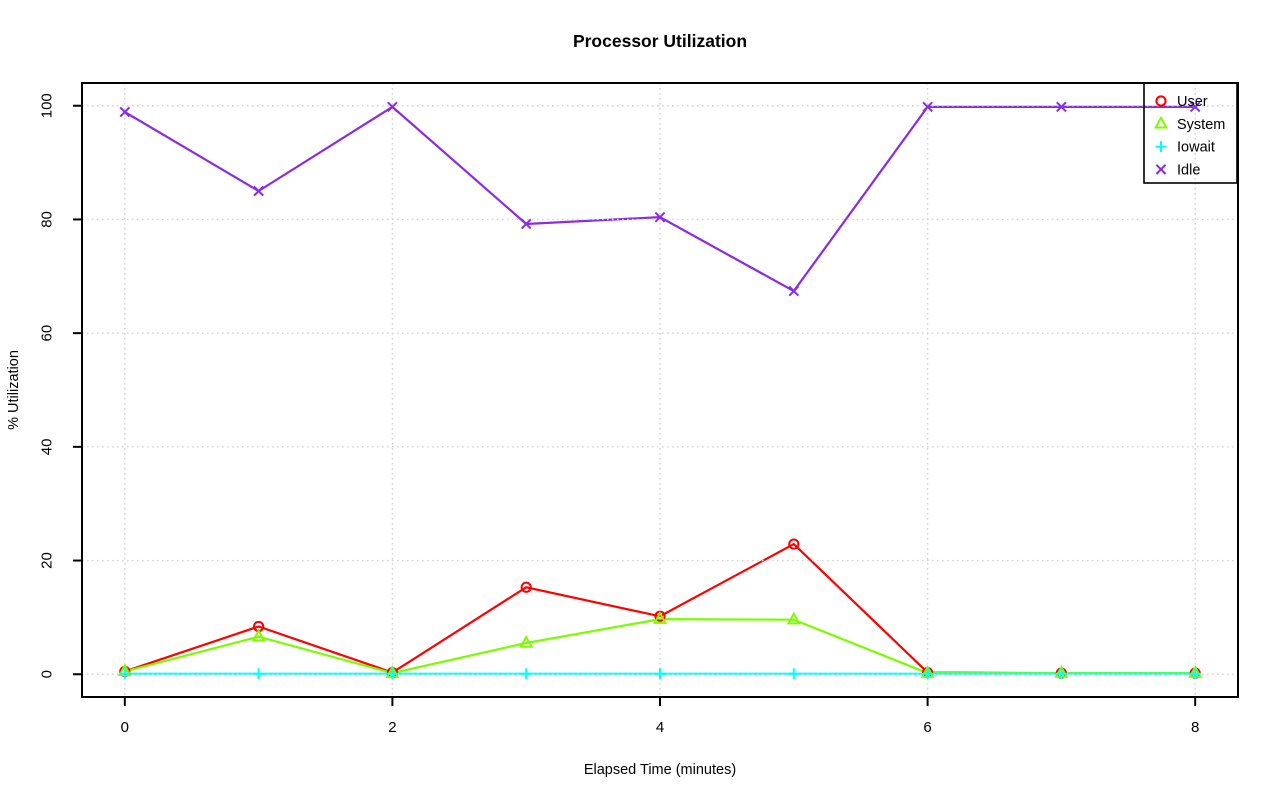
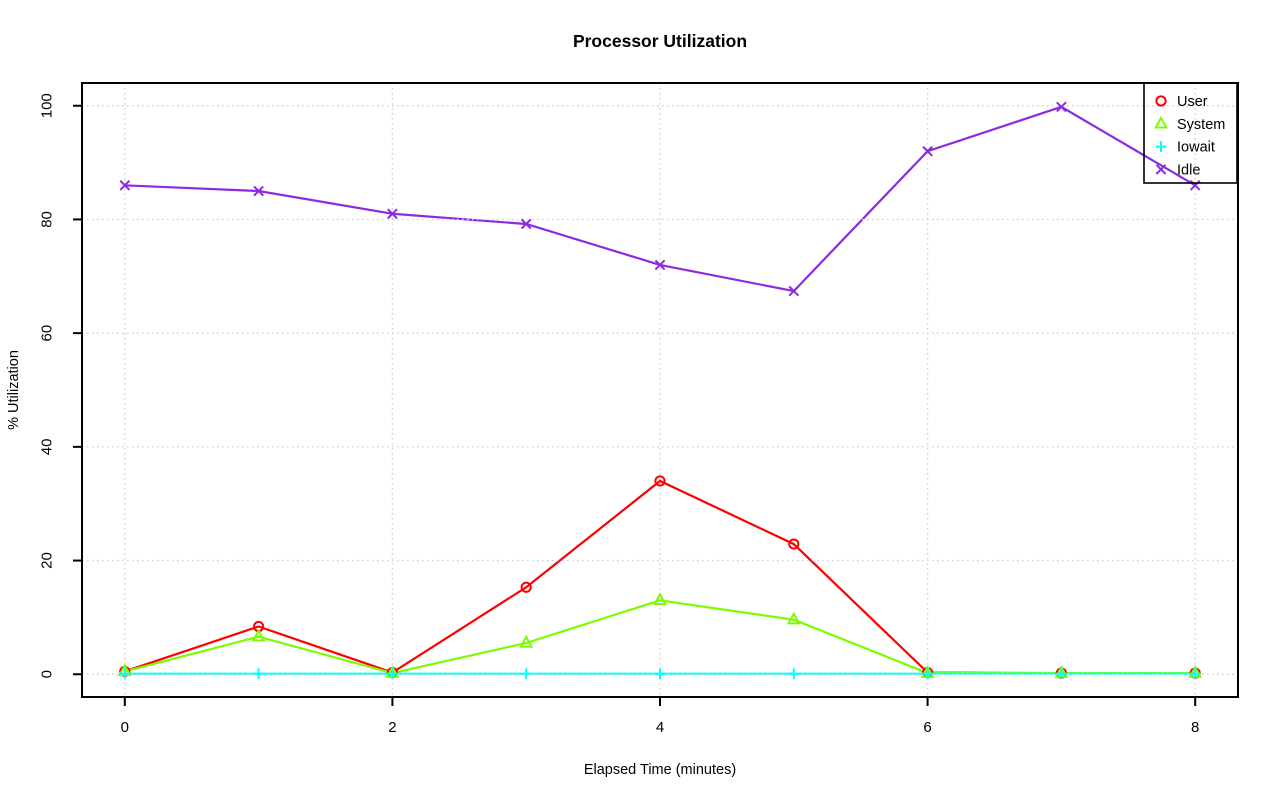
Idle/0: 99 -> 86
Idle/2: 100 -> 81
User/4: 10 -> 34
System/4: 10 -> 13
Idle/4: 80 -> 72
Idle/6: 100 -> 92
Idle/8: 100 -> 86
